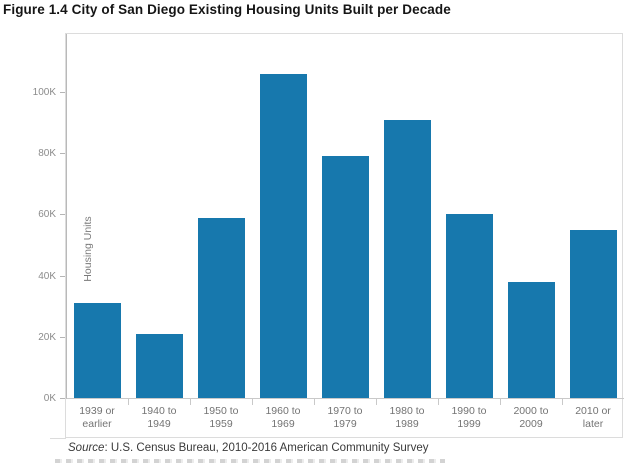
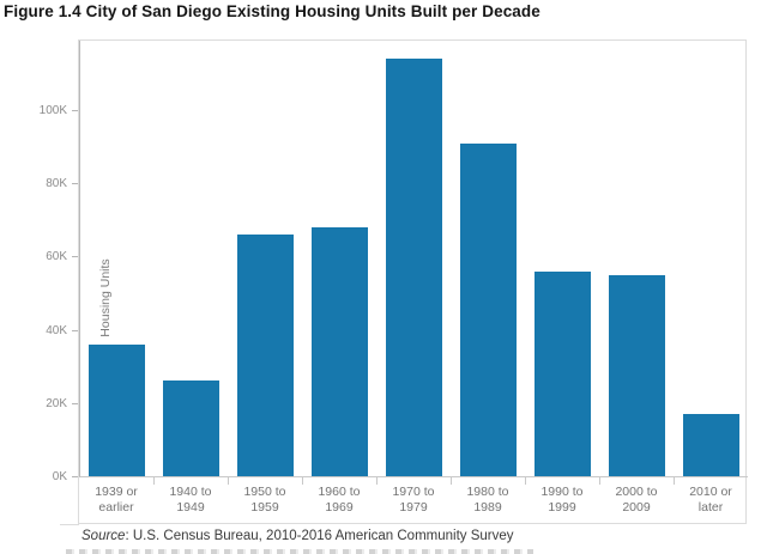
1939 or earlier: 31K -> 36K
1940 to 1949: 21K -> 26K
1950 to 1959: 59K -> 66K
1960 to 1969: 106K -> 68K
1970 to 1979: 79K -> 114K
1990 to 1999: 60K -> 56K
2000 to 2009: 38K -> 55K
2010 or later: 55K -> 17K
